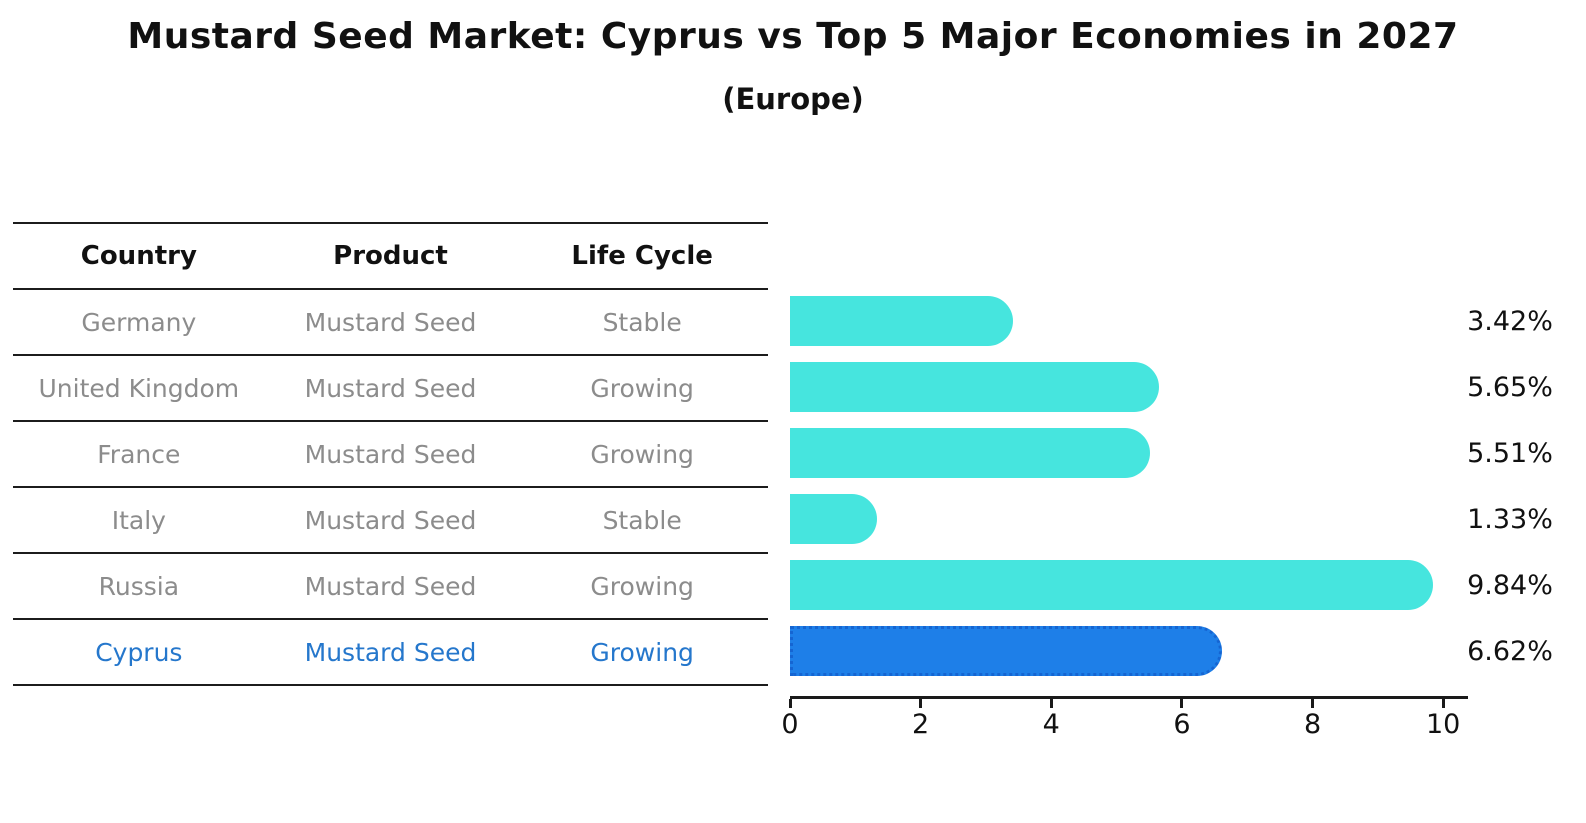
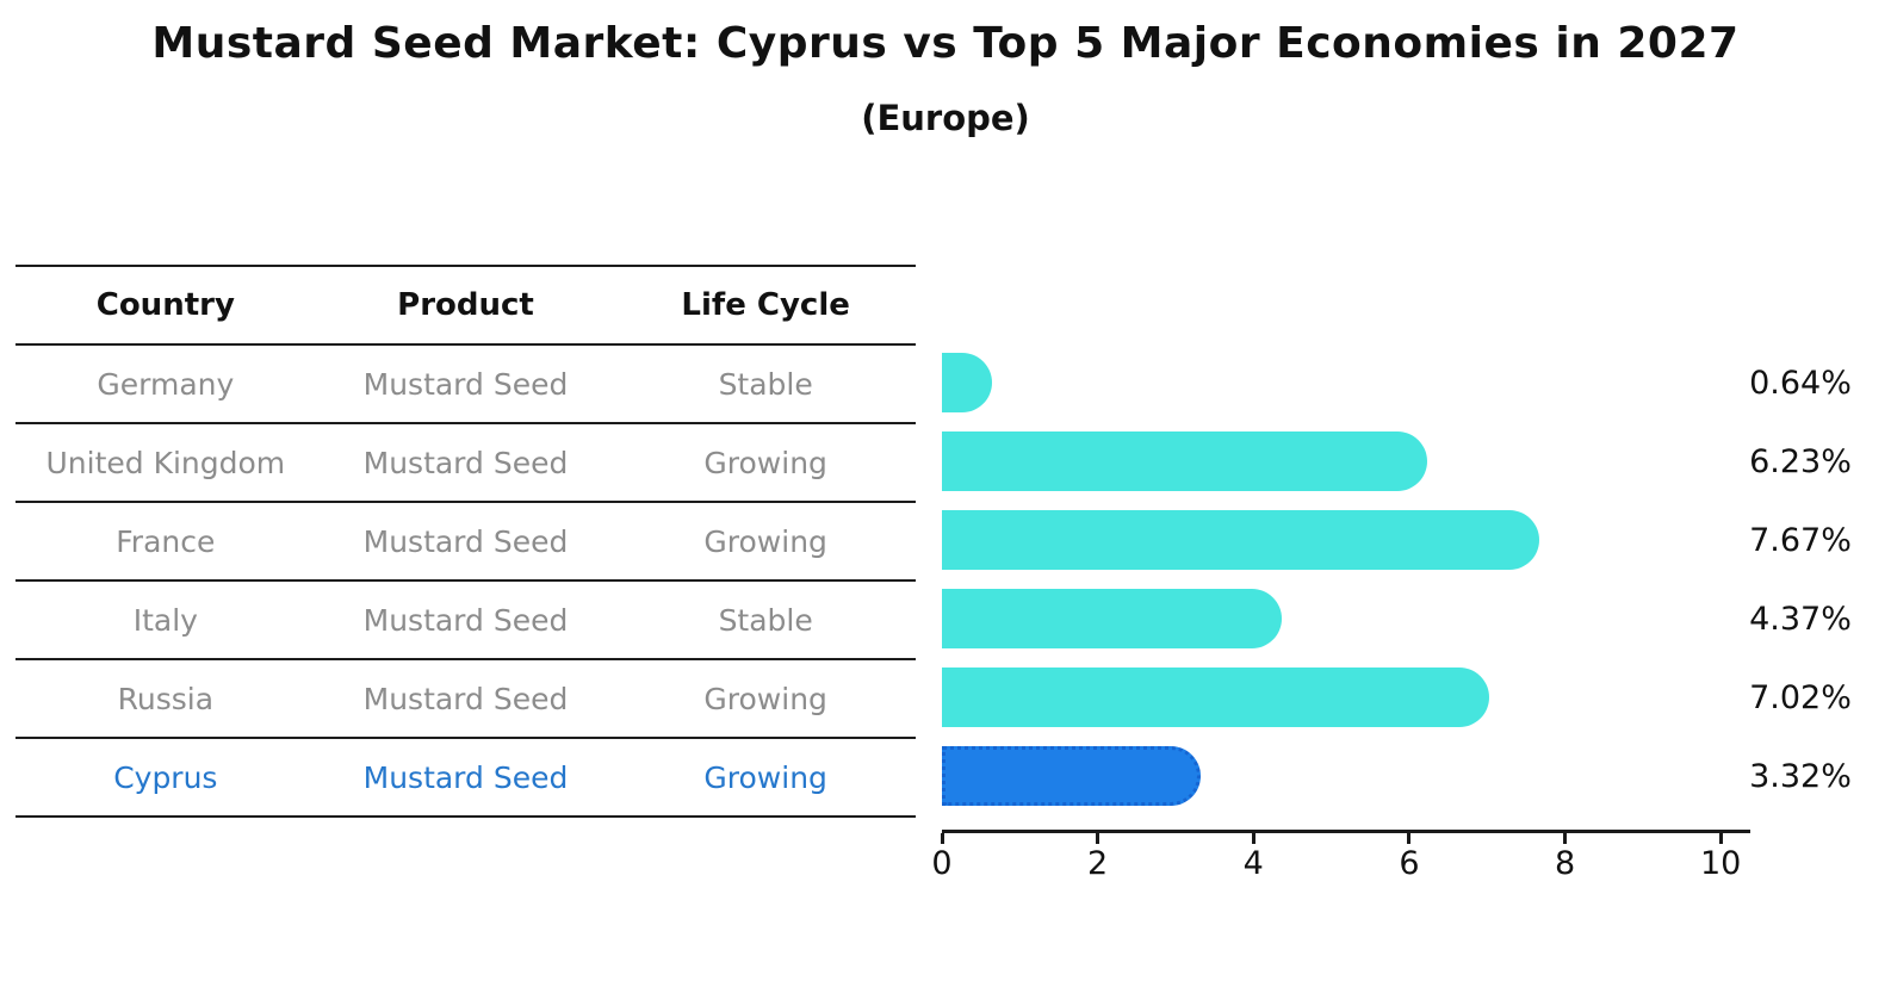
Germany: 3.42% -> 0.64%
United Kingdom: 5.65% -> 6.23%
France: 5.51% -> 7.67%
Italy: 1.33% -> 4.37%
Russia: 9.84% -> 7.02%
Cyprus: 6.62% -> 3.32%
